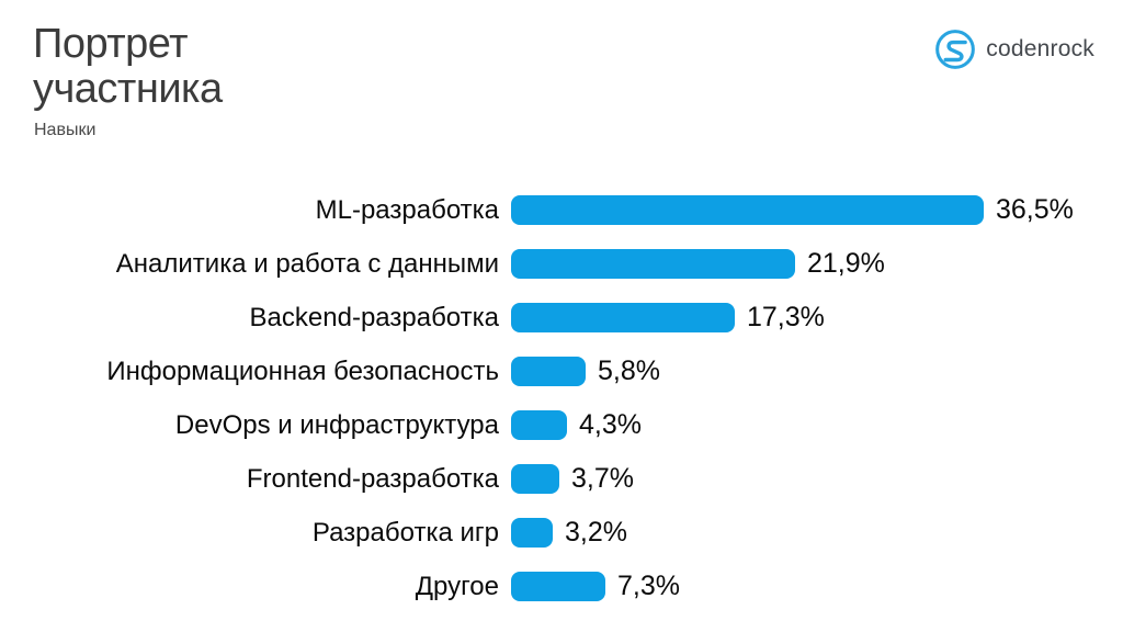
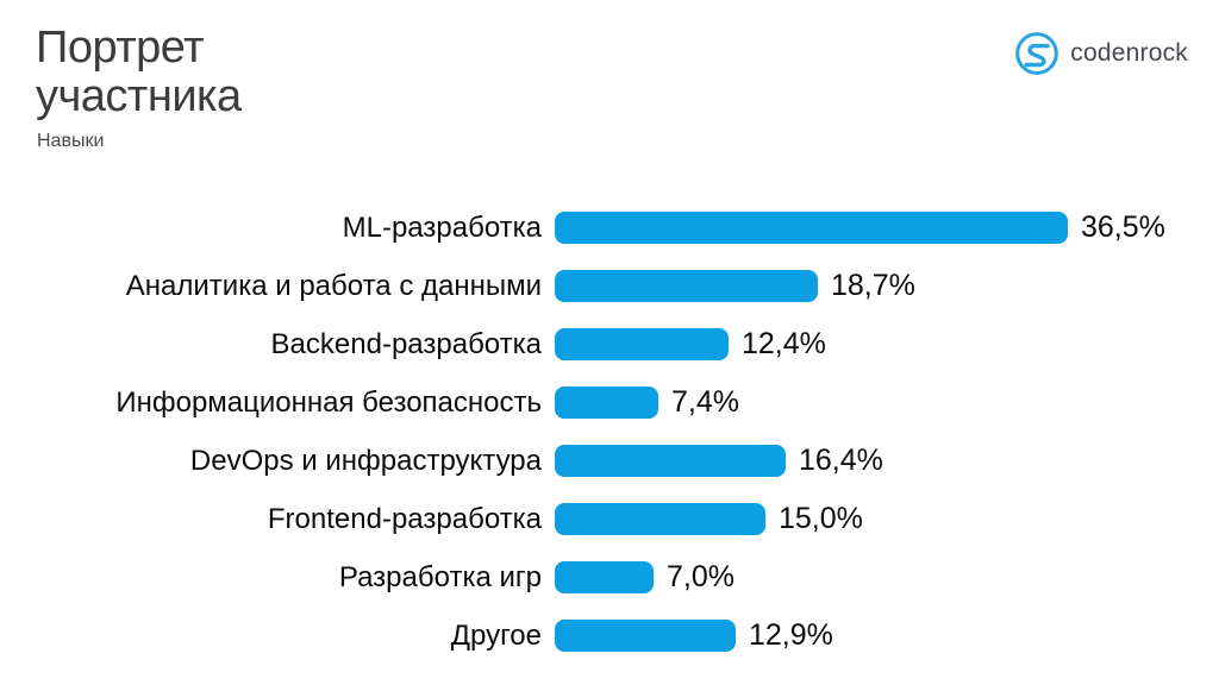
Аналитика и работа с данными: 21,9% -> 18,7%
Backend-разработка: 17,3% -> 12,4%
Информационная безопасность: 5,8% -> 7,4%
DevOps и инфраструктура: 4,3% -> 16,4%
Frontend-разработка: 3,7% -> 15,0%
Разработка игр: 3,2% -> 7,0%
Другое: 7,3% -> 12,9%
